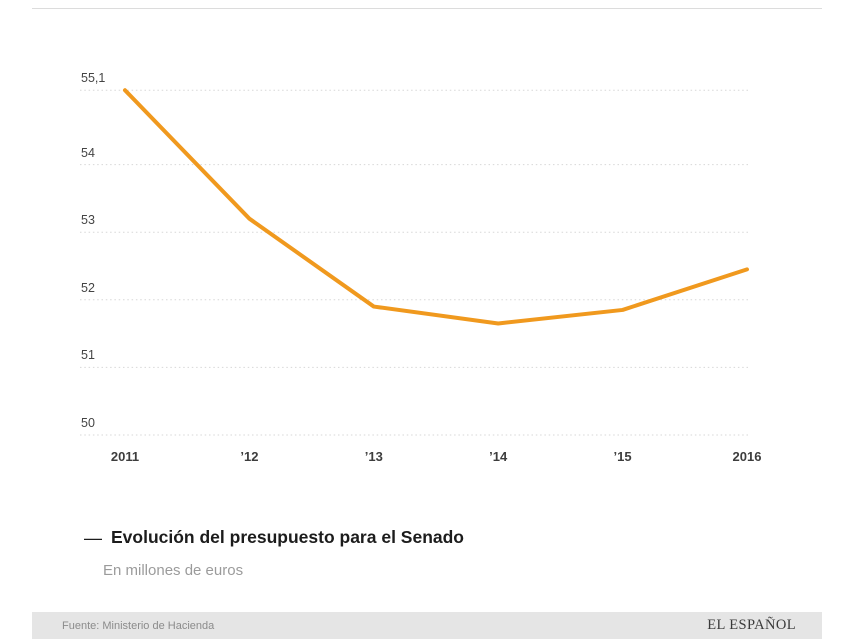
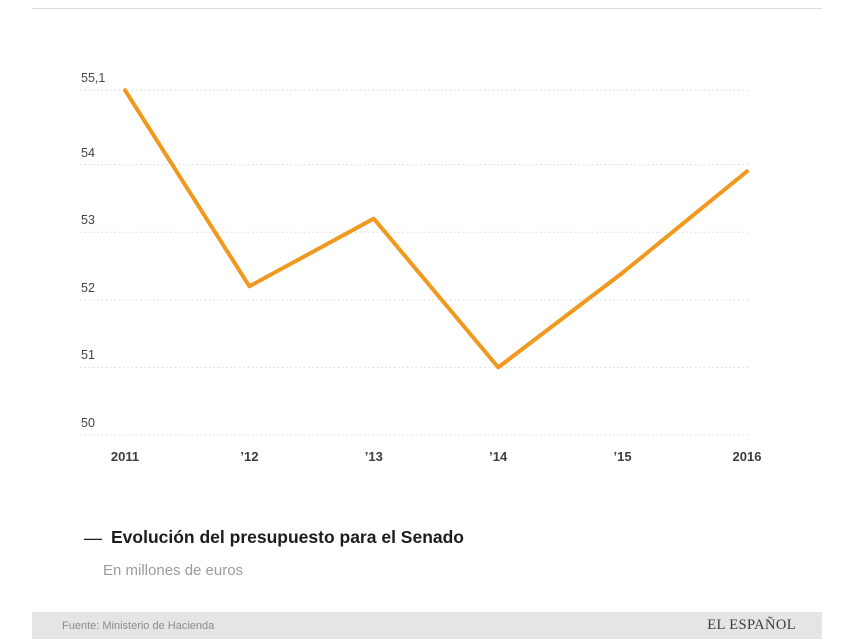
’12: 53.2 -> 52.2
’13: 51.9 -> 53.2
’14: 51.6 -> 51.0
’15: 51.9 -> 52.4
2016: 52.5 -> 53.9
